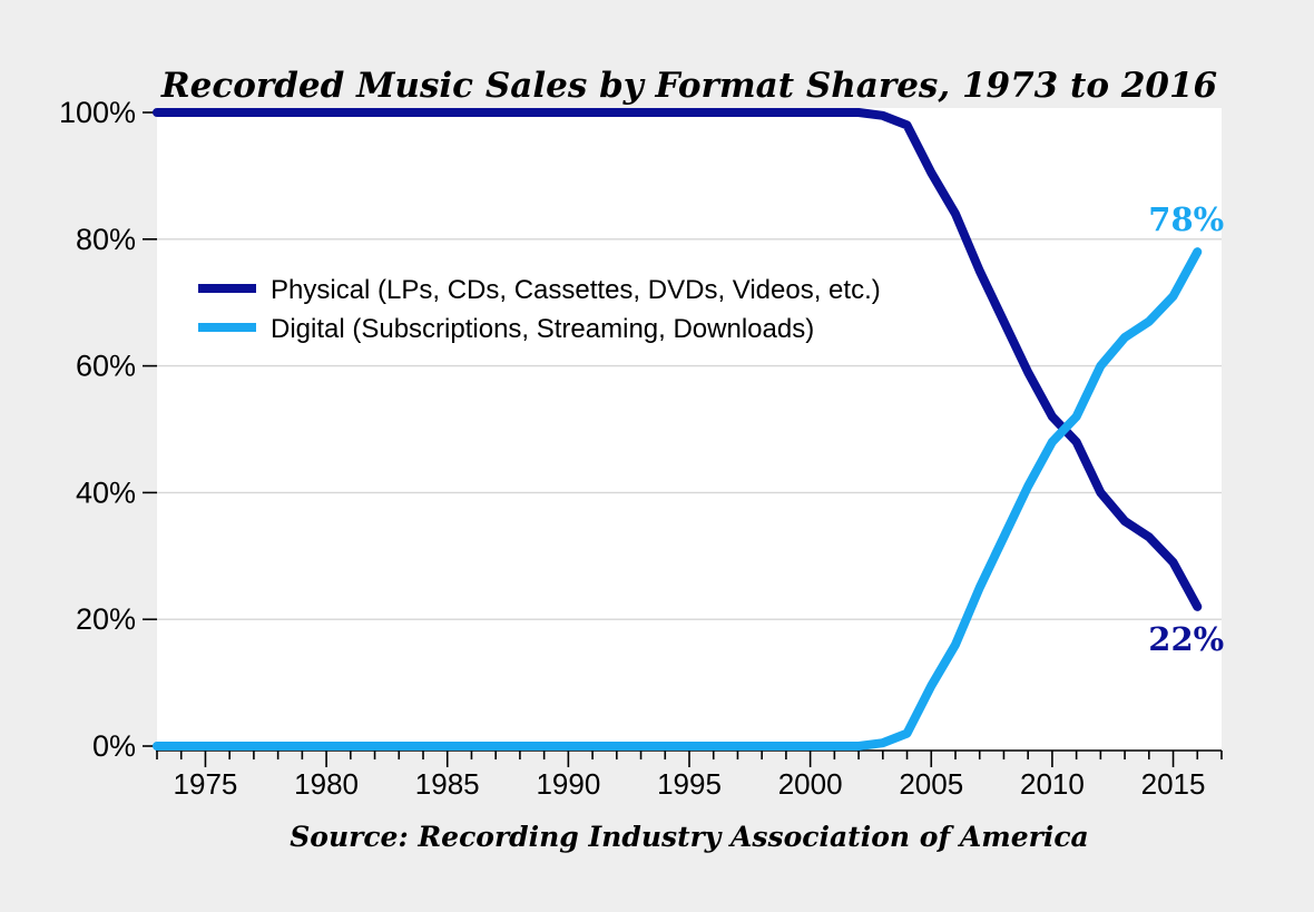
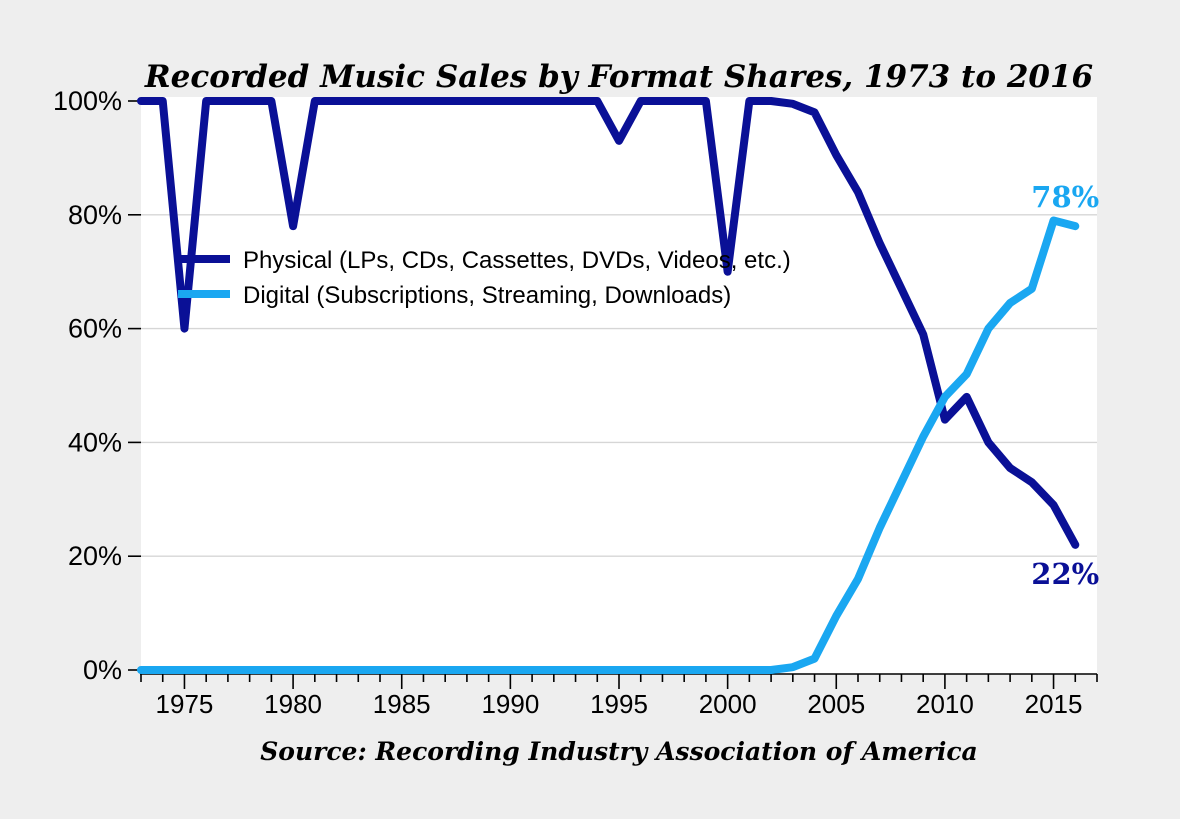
Physical (LPs, CDs, Cassettes, DVDs, Videos, etc.)/1975: 100% -> 60%
Physical (LPs, CDs, Cassettes, DVDs, Videos, etc.)/1980: 100% -> 78%
Physical (LPs, CDs, Cassettes, DVDs, Videos, etc.)/1995: 100% -> 93%
Physical (LPs, CDs, Cassettes, DVDs, Videos, etc.)/2000: 100% -> 70%
Physical (LPs, CDs, Cassettes, DVDs, Videos, etc.)/2010: 52% -> 44%
Digital (Subscriptions, Streaming, Downloads)/2015: 71% -> 79%
